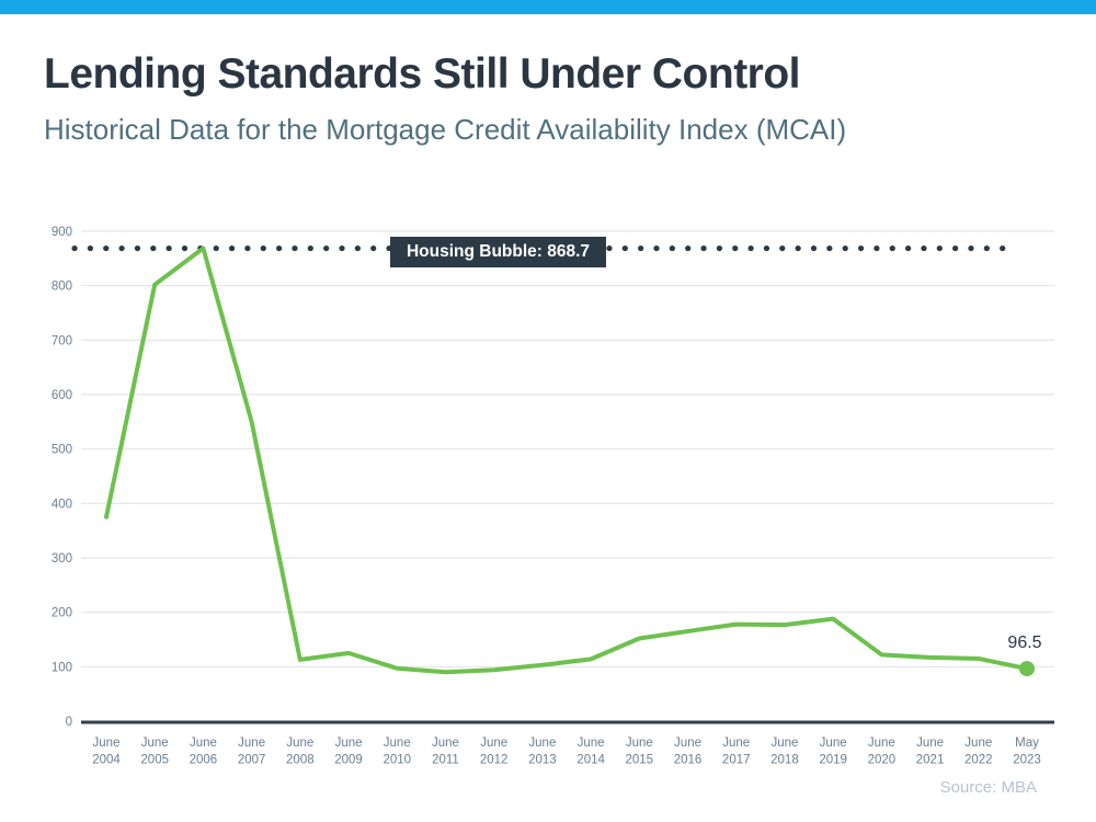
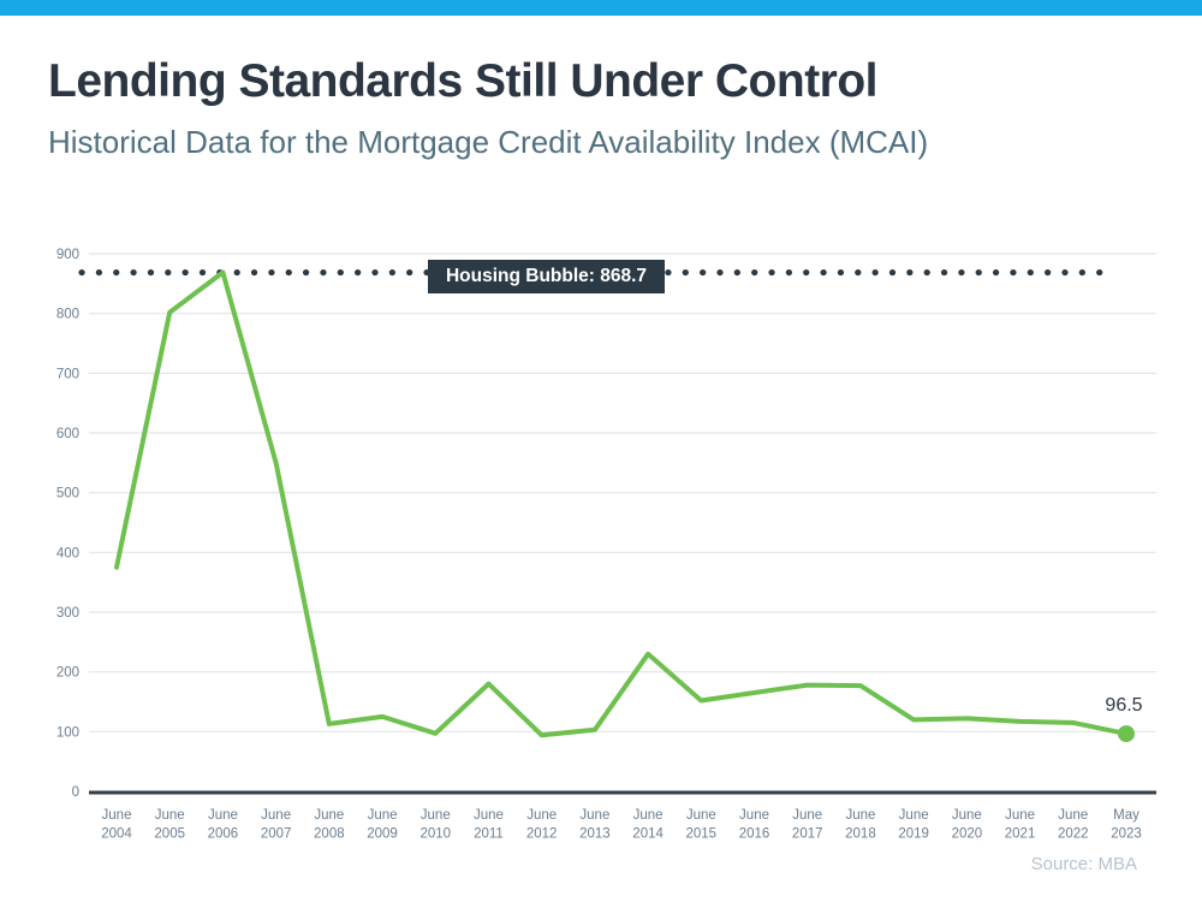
June 2011: 90 -> 180
June 2014: 110 -> 230
June 2019: 190 -> 120
